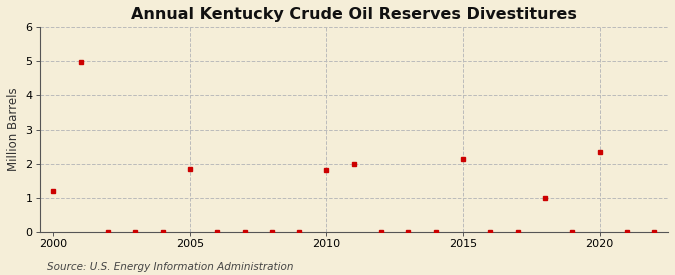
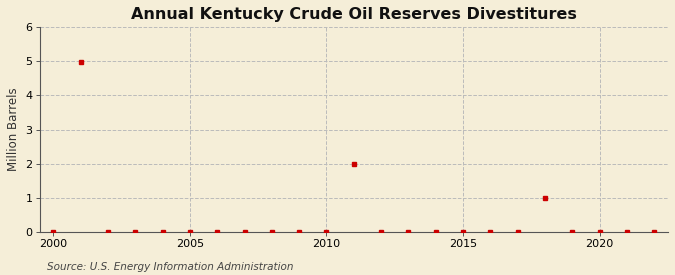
2000: 1.20 -> 0.01
2005: 1.85 -> 0.01
2010: 1.80 -> 0.01
2015: 2.15 -> 0.01
2020: 2.35 -> 0.01
